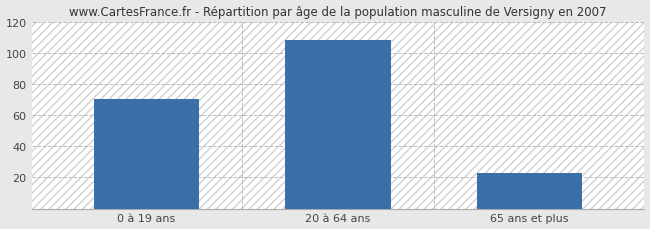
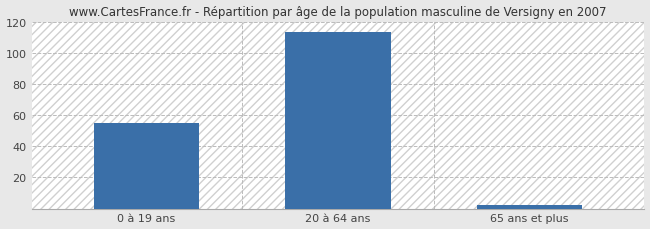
0 à 19 ans: 70 -> 55
20 à 64 ans: 108 -> 113
65 ans et plus: 23 -> 2
